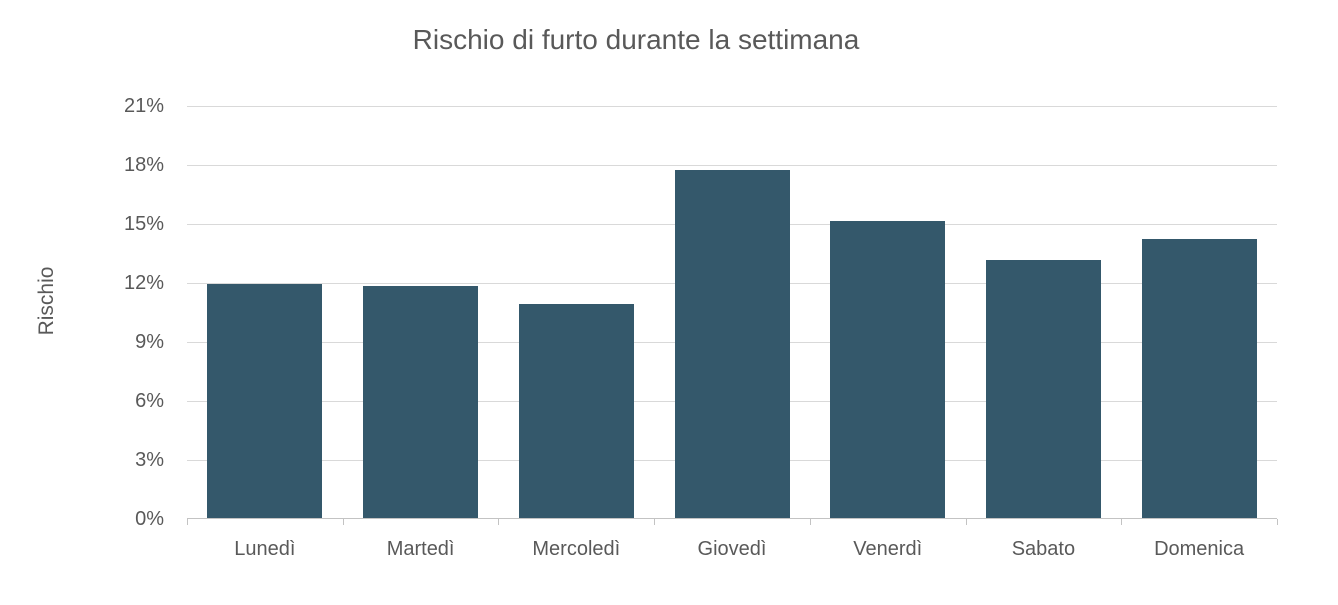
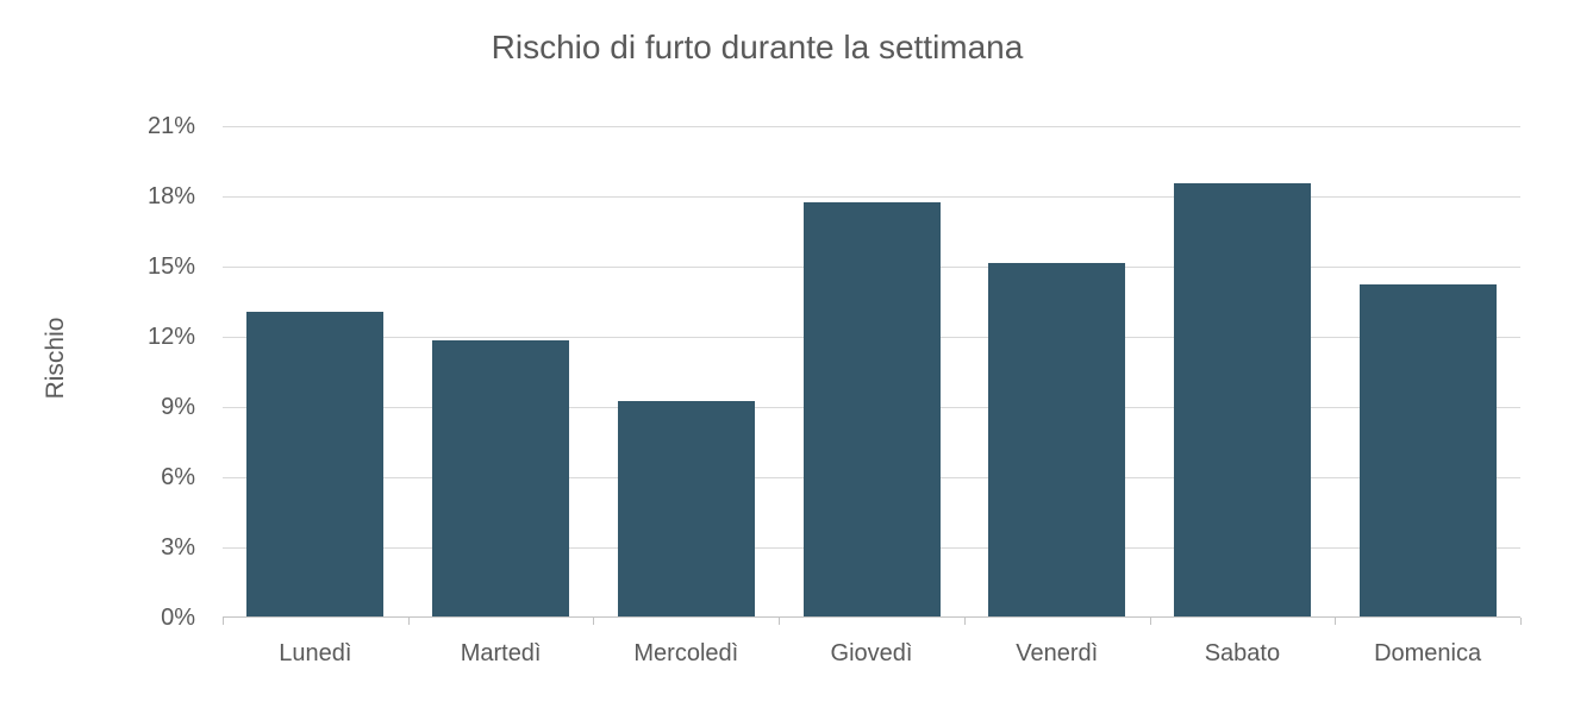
Lunedì: 11.9% -> 13.0%
Mercoledì: 10.9% -> 9.2%
Sabato: 13.1% -> 18.5%
